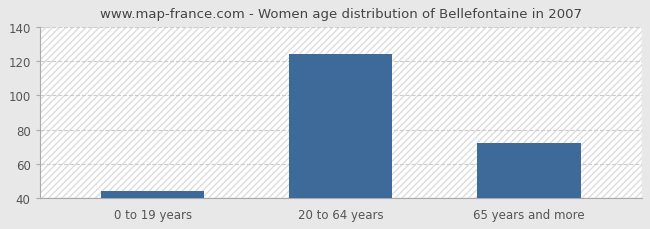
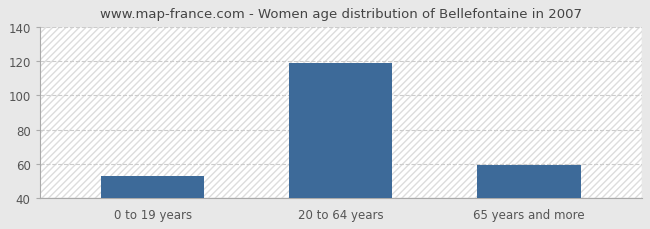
0 to 19 years: 44 -> 53
20 to 64 years: 124 -> 119
65 years and more: 72 -> 59
